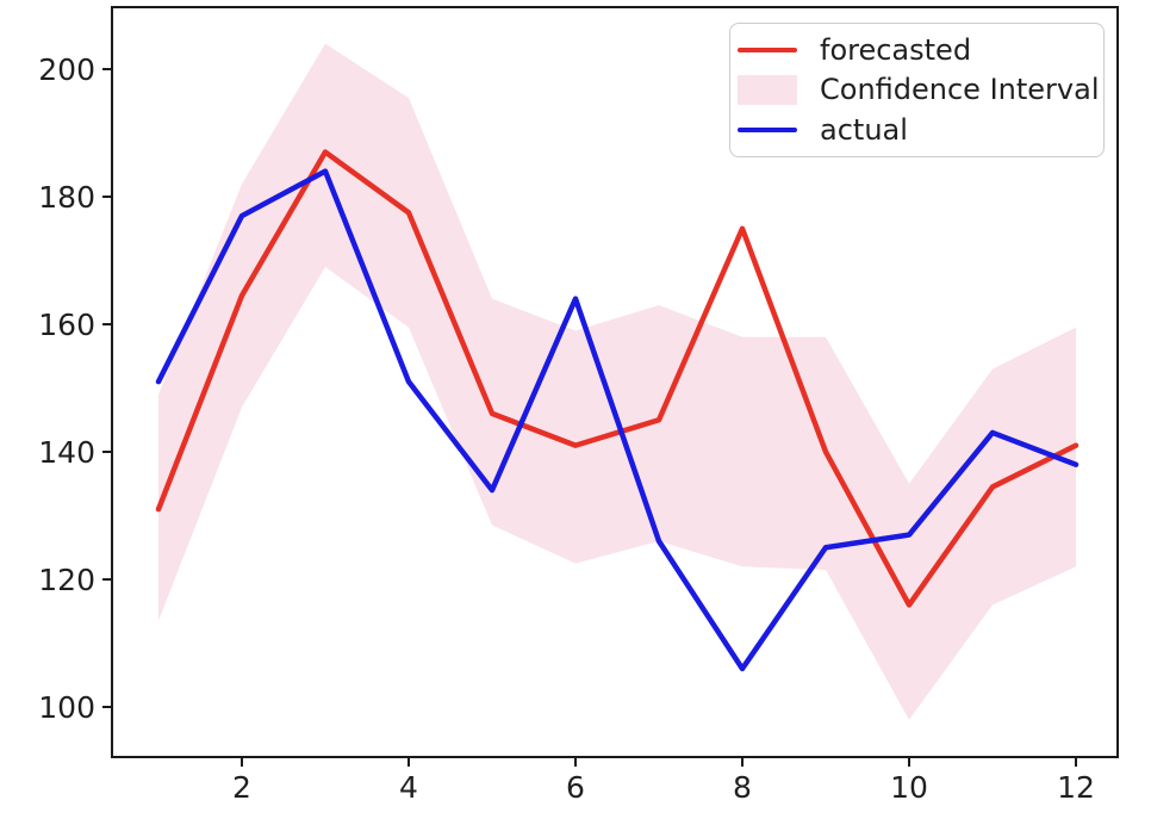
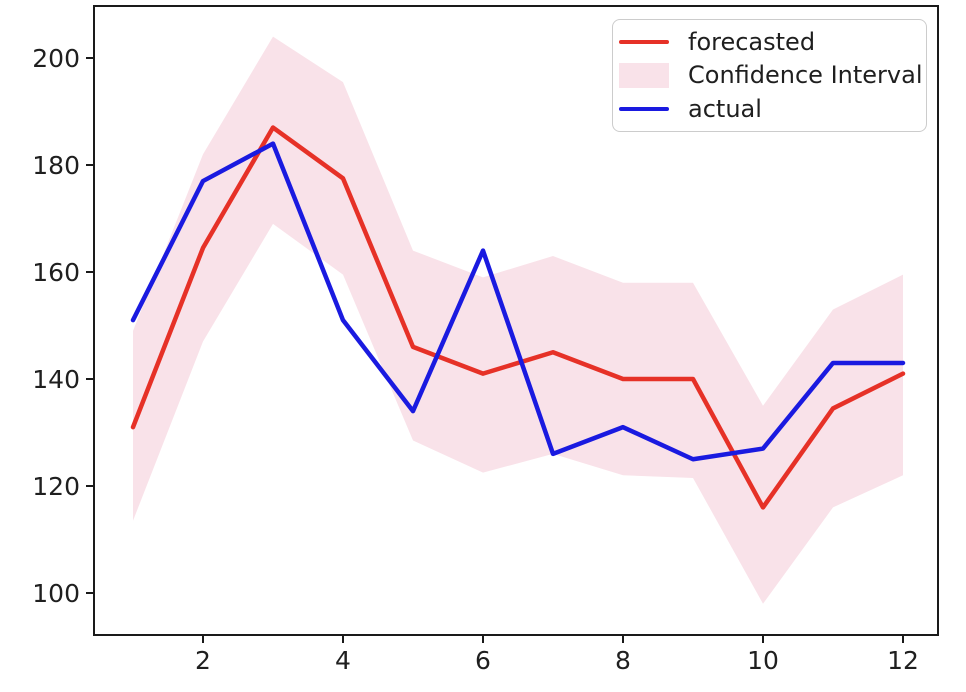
forecasted/8: 175 -> 140
actual/8: 106 -> 131
actual/12: 138 -> 143
